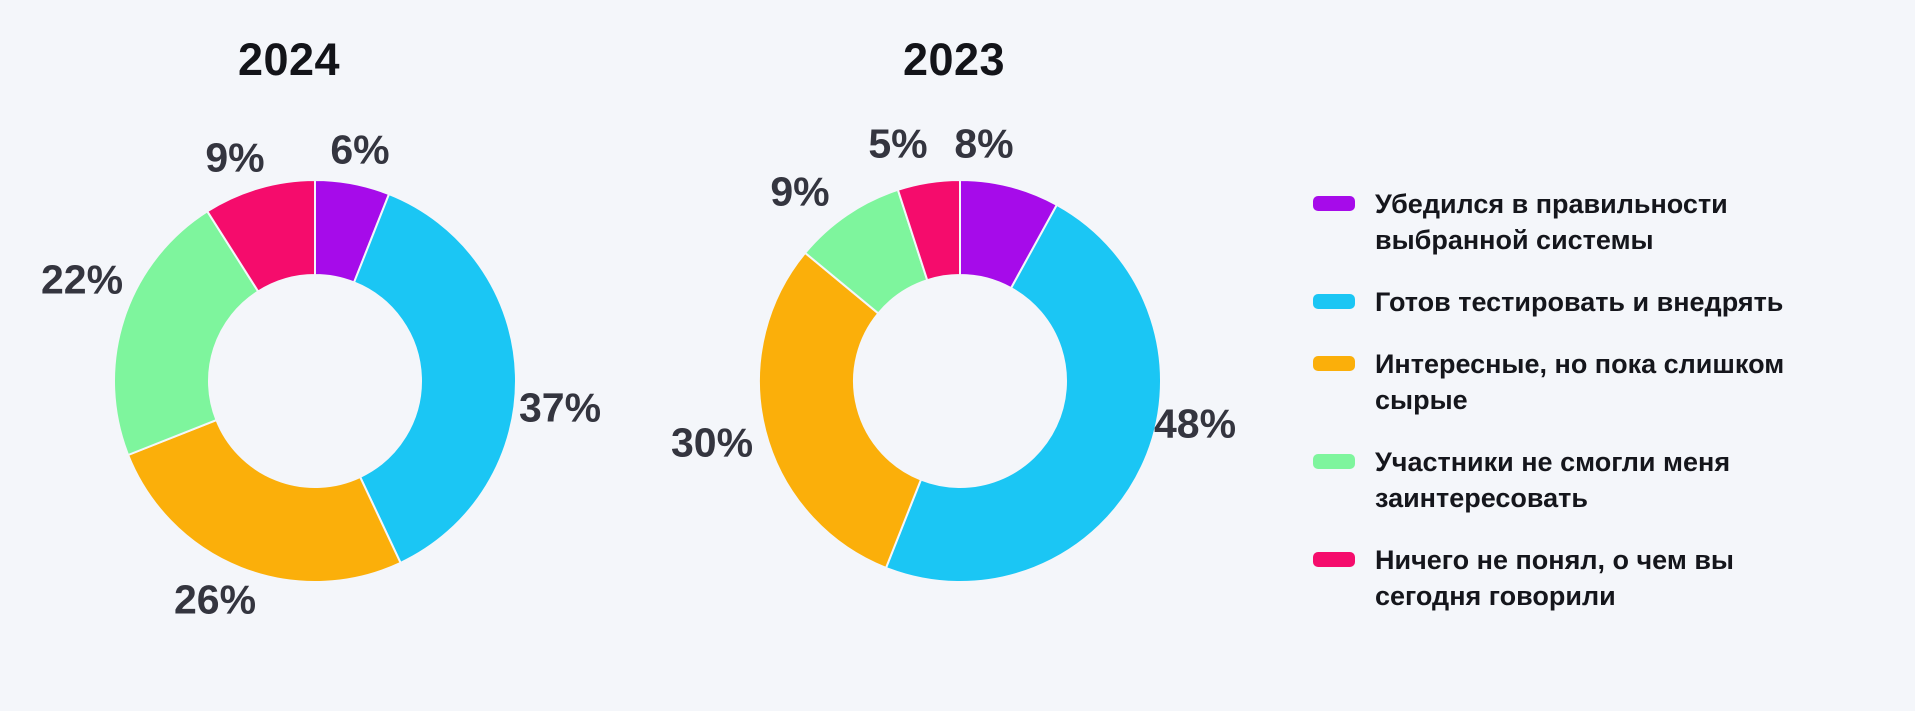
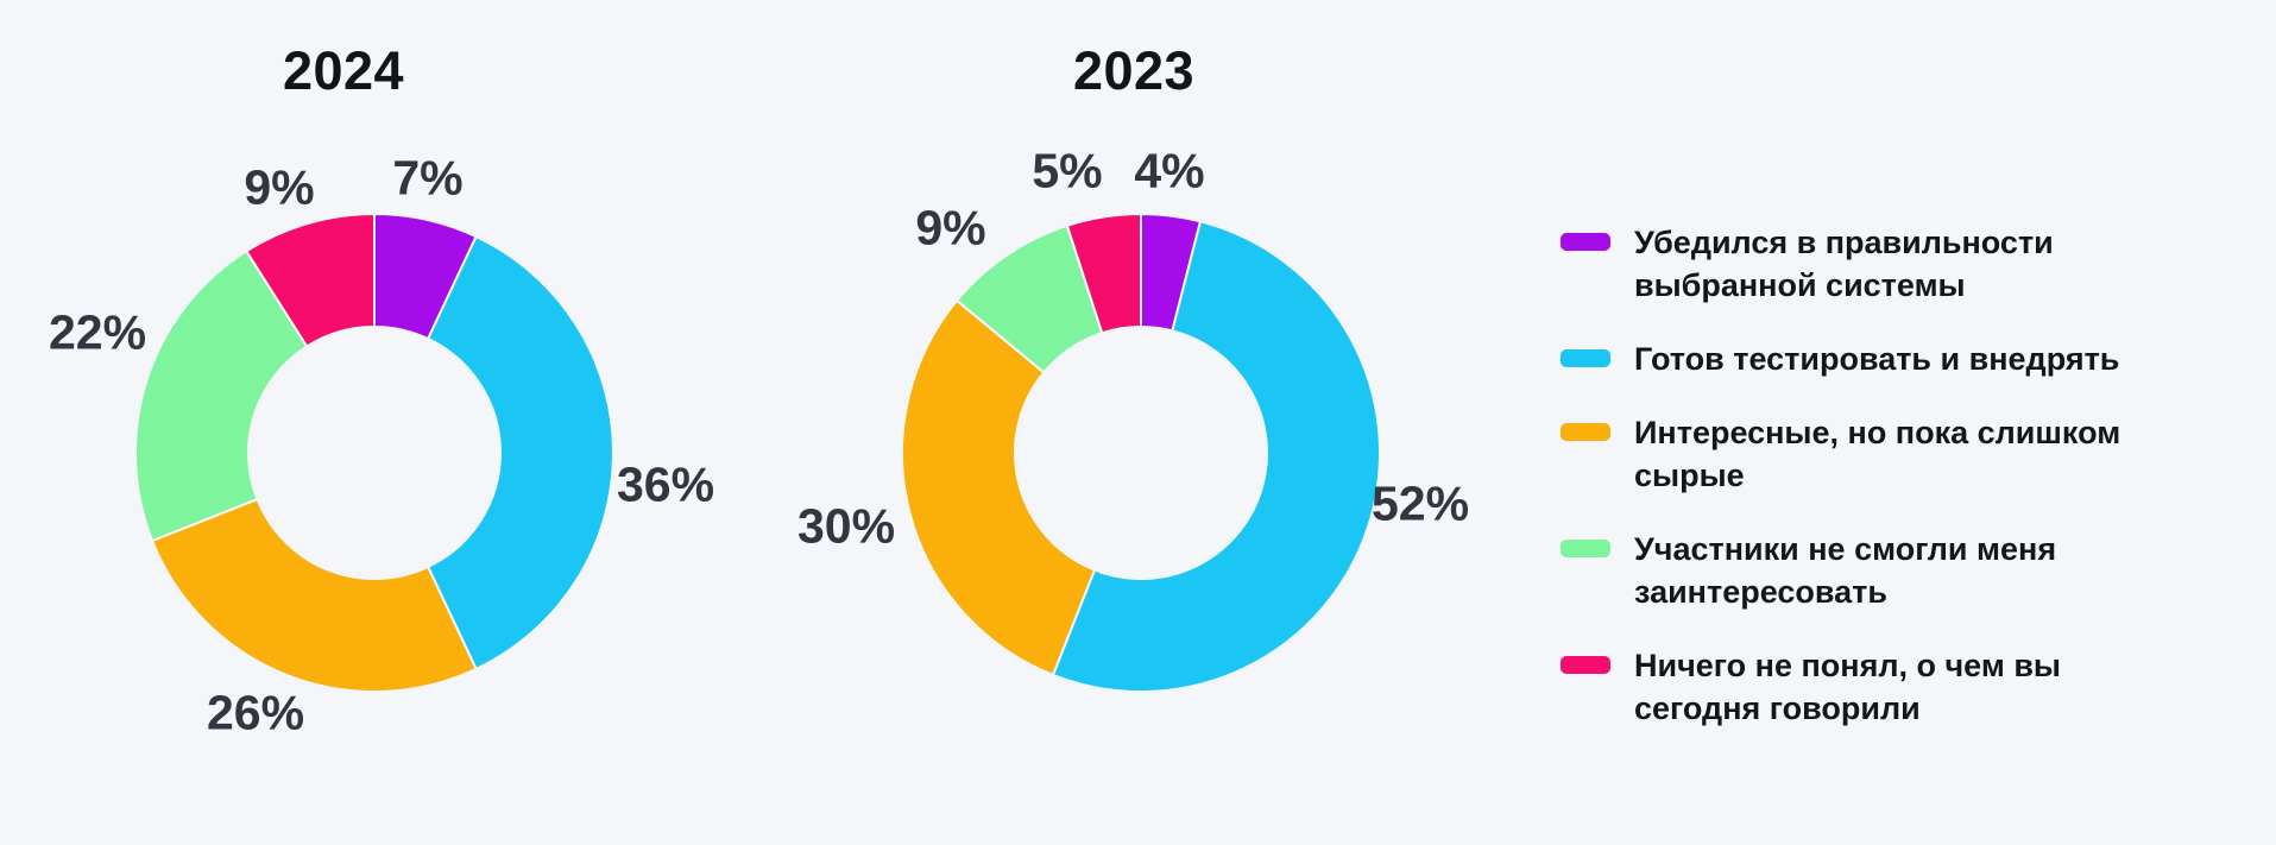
2024/Убедился в правильности выбранной системы: 6% -> 7%
2024/Готов тестировать и внедрять: 37% -> 36%
2023/Убедился в правильности выбранной системы: 8% -> 4%
2023/Готов тестировать и внедрять: 48% -> 52%
